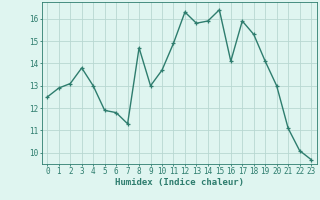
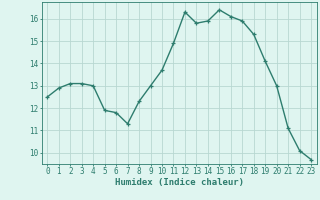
3: 13.8 -> 13.1
8: 14.7 -> 12.3
16: 14.1 -> 16.1
